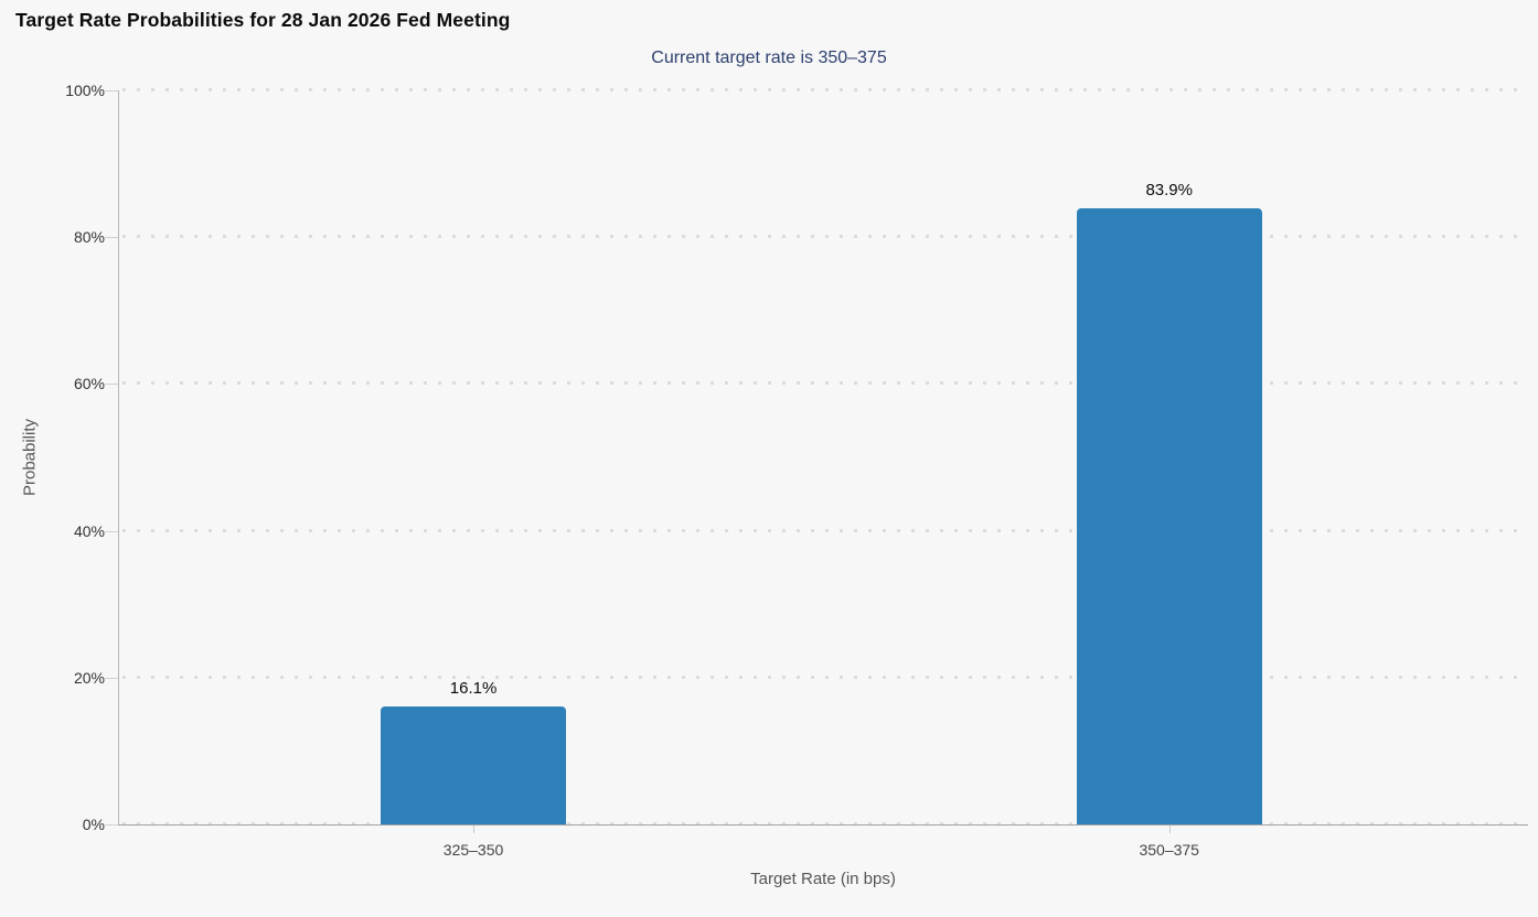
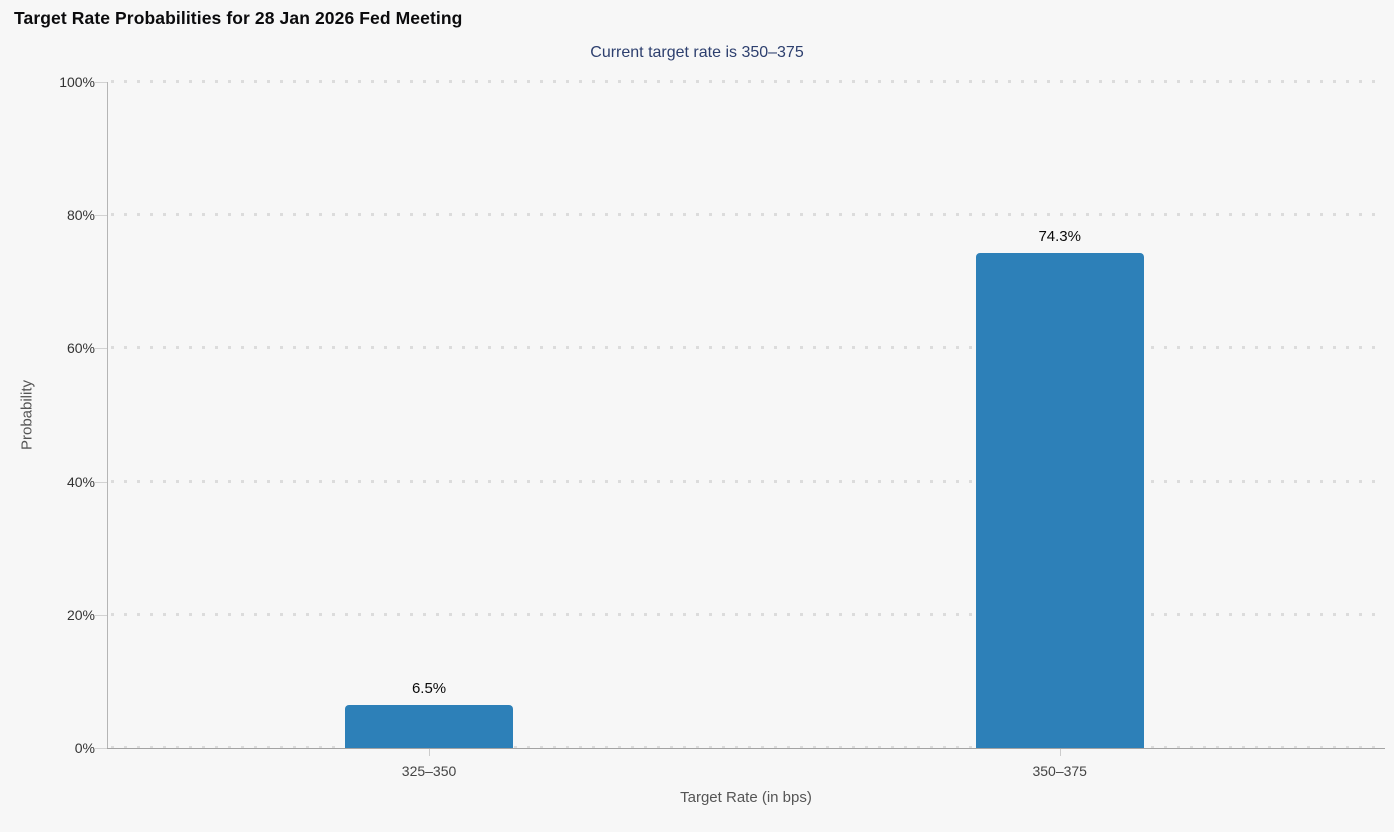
325–350: 16.1% -> 6.5%
350–375: 83.9% -> 74.3%
